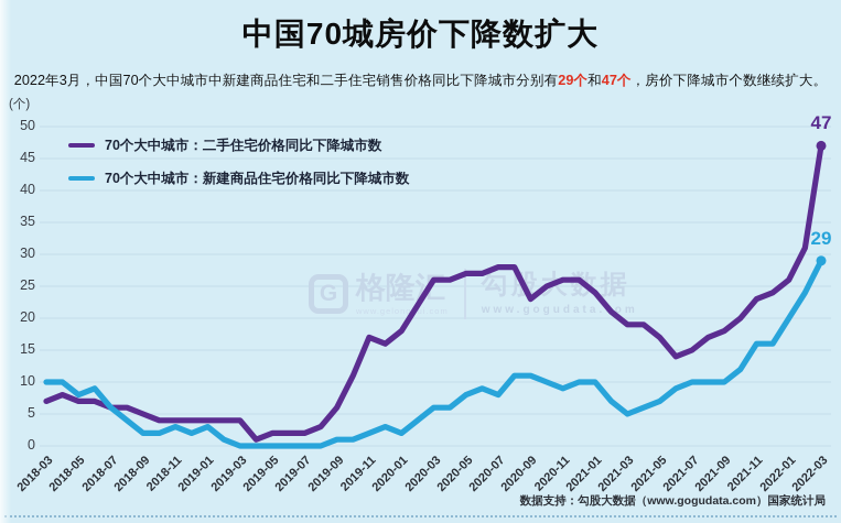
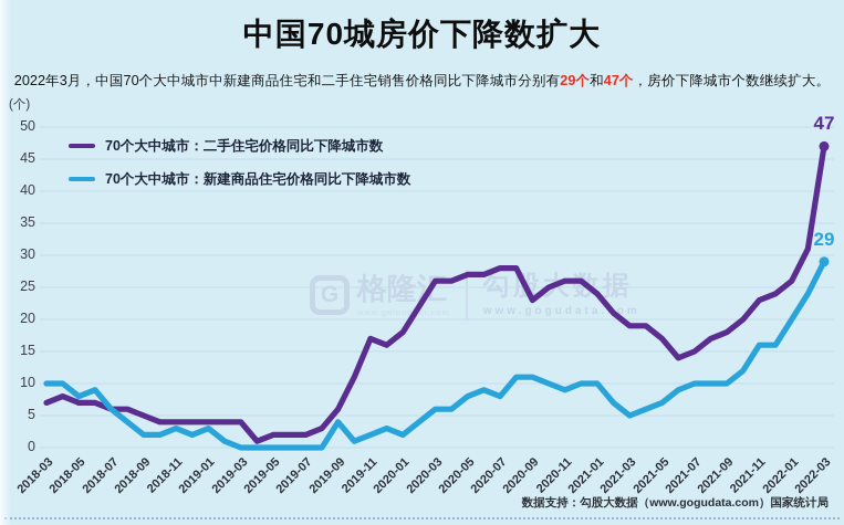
70个大中城市：新建商品住宅价格同比下降城市数/2019-09: 1 -> 4
